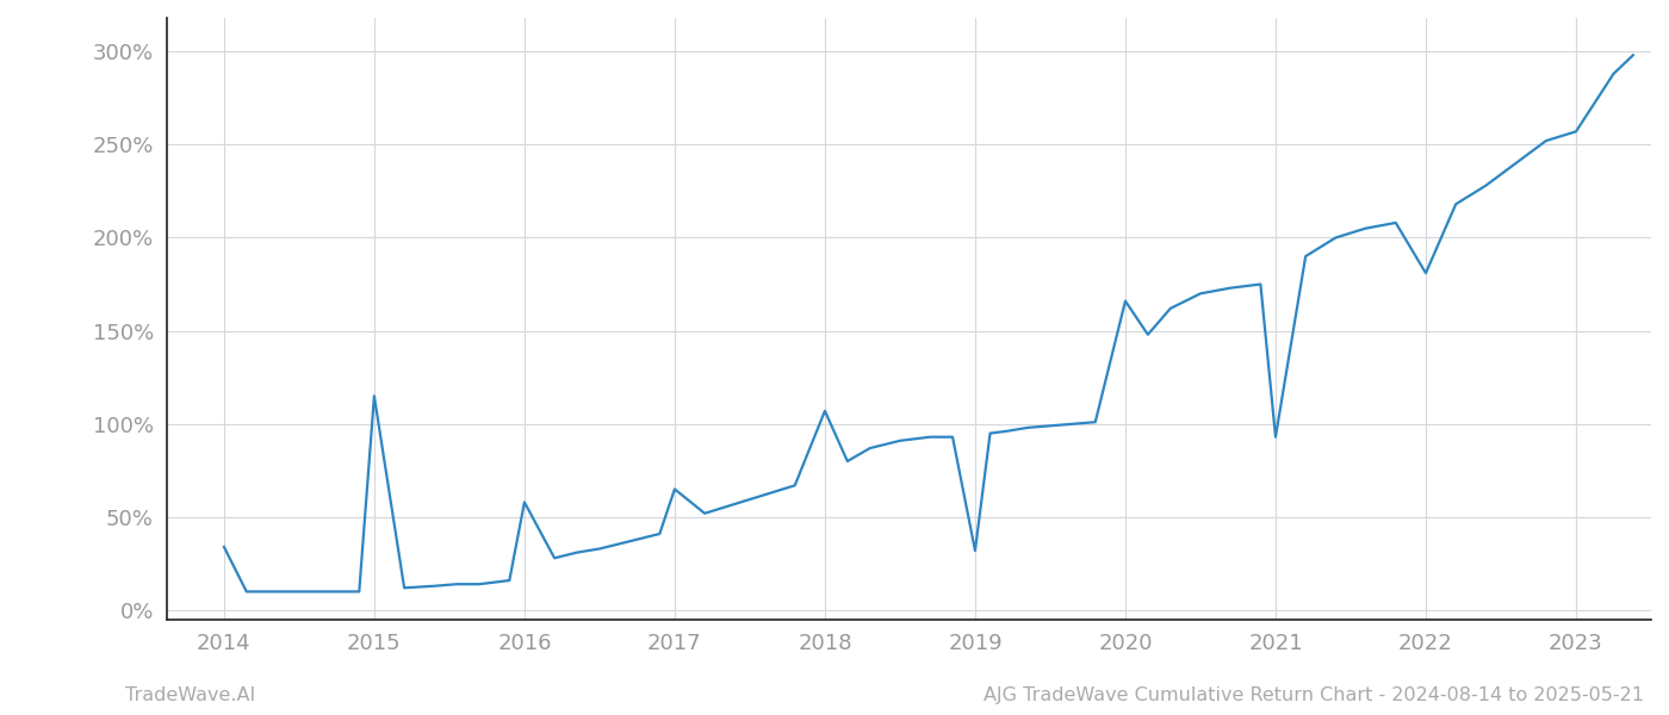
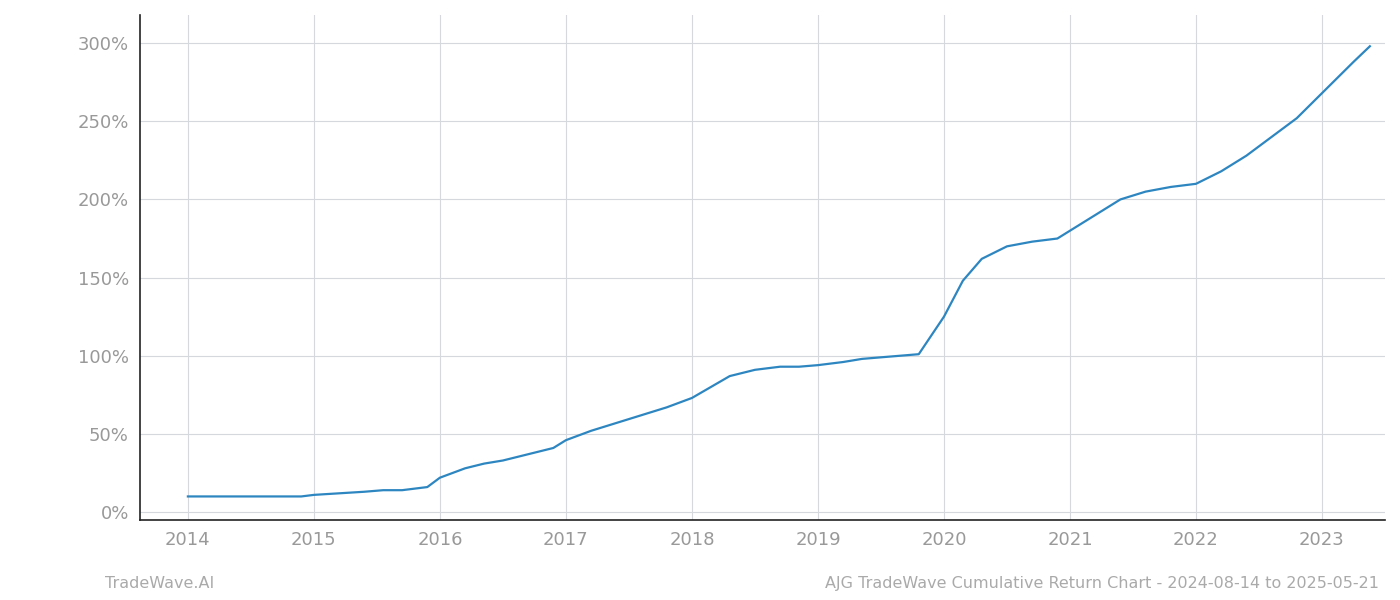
2014: 34% -> 10%
2015: 115% -> 11%
2016: 58% -> 22%
2017: 65% -> 46%
2018: 107% -> 73%
2019: 32% -> 94%
2020: 166% -> 125%
2021: 93% -> 180%
2022: 181% -> 210%
2023: 257% -> 268%
